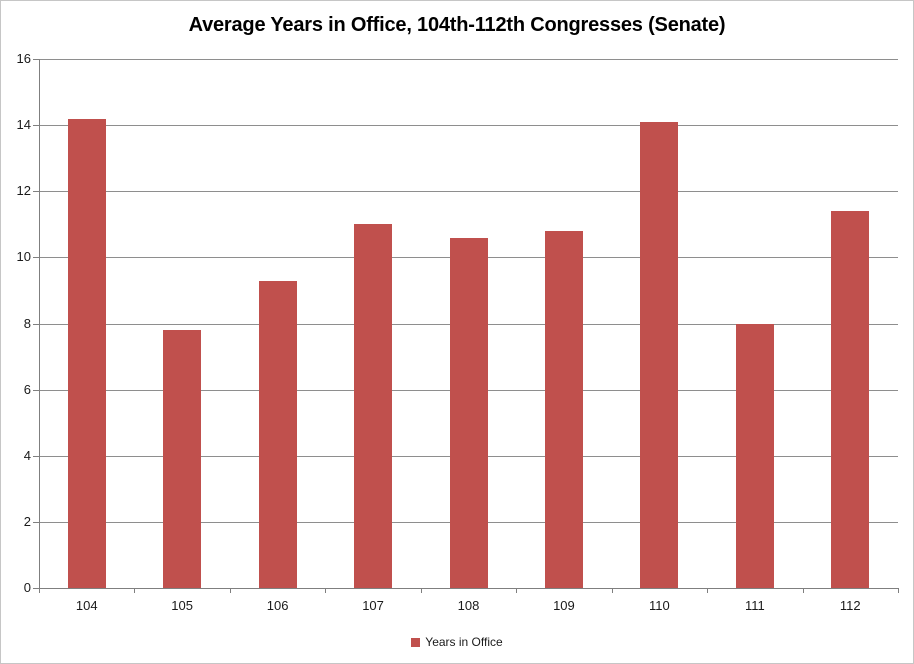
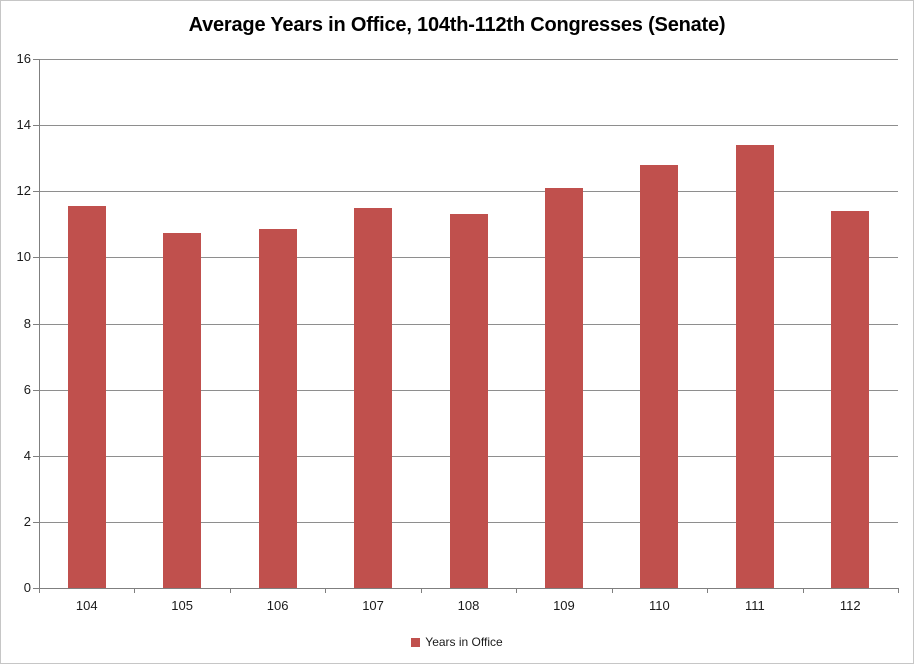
104: 14.2 -> 11.6
105: 7.8 -> 10.8
106: 9.3 -> 10.8
107: 11.0 -> 11.5
108: 10.6 -> 11.3
109: 10.8 -> 12.1
110: 14.1 -> 12.8
111: 8.0 -> 13.4
